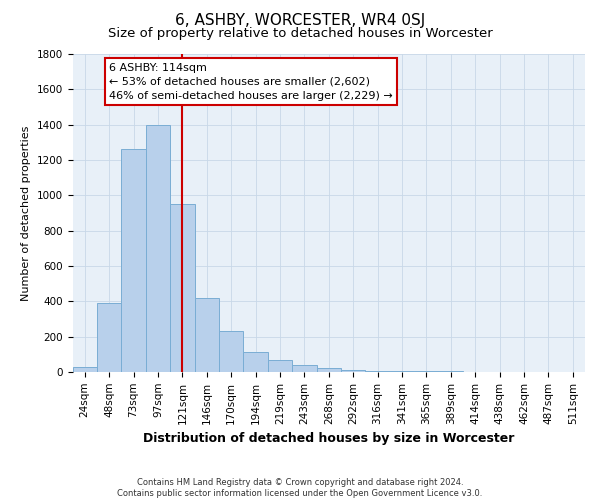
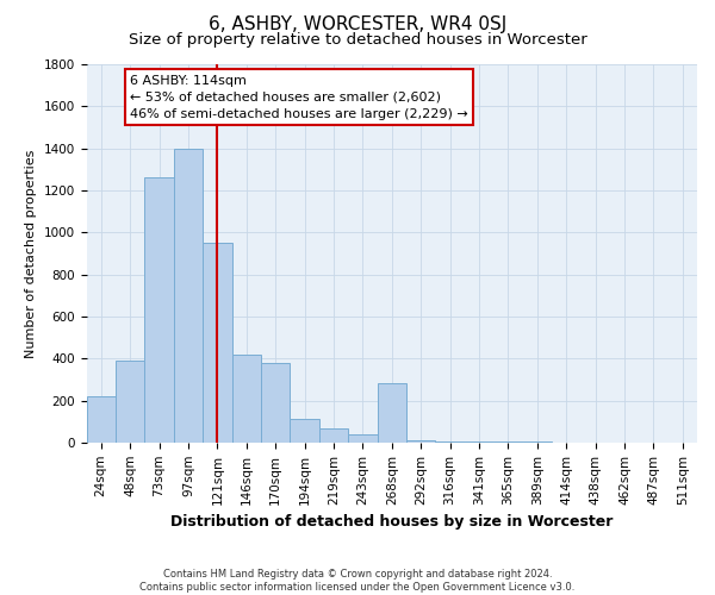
24sqm: 20 -> 220
170sqm: 230 -> 380
268sqm: 20 -> 280
